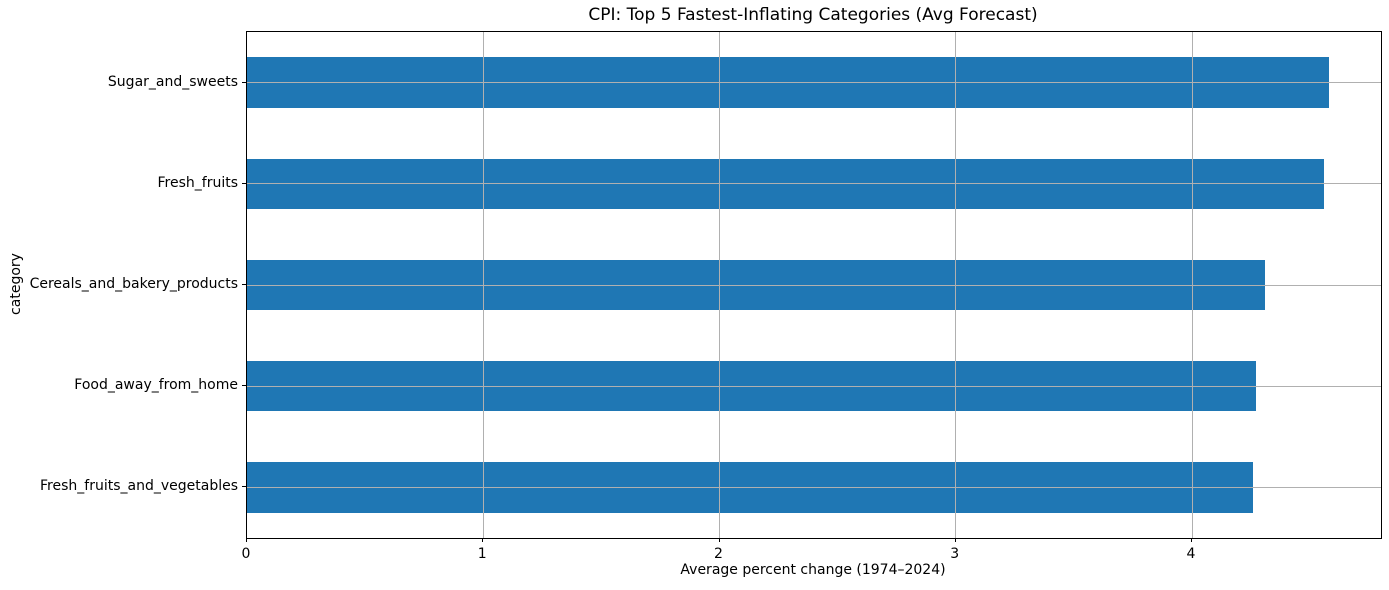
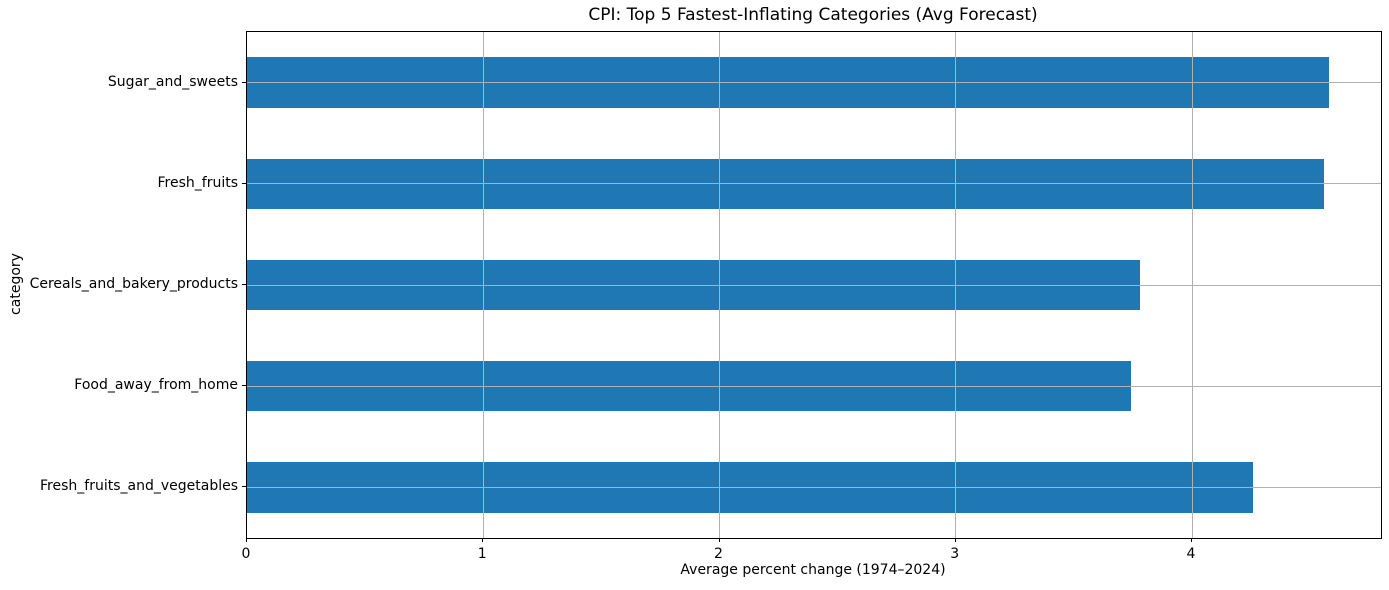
Cereals_and_bakery_products: 4.31 -> 3.78
Food_away_from_home: 4.27 -> 3.74
